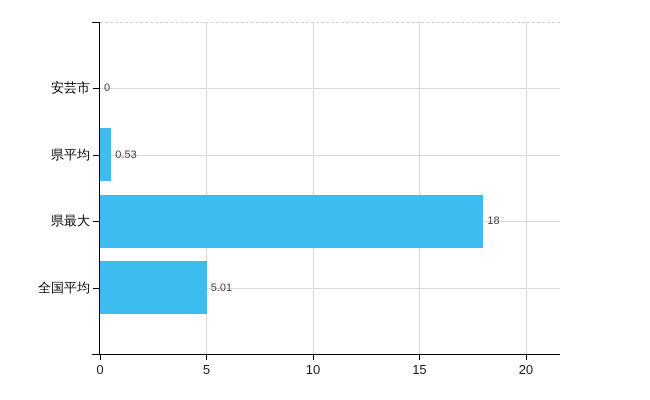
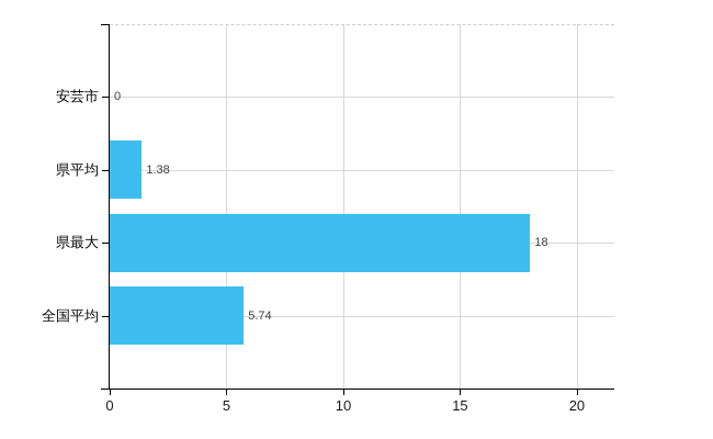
県平均: 0.53 -> 1.38
全国平均: 5.01 -> 5.74
